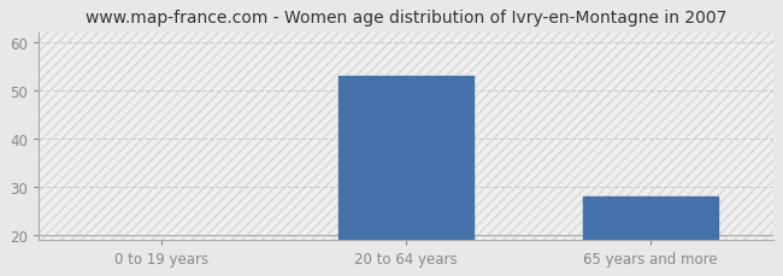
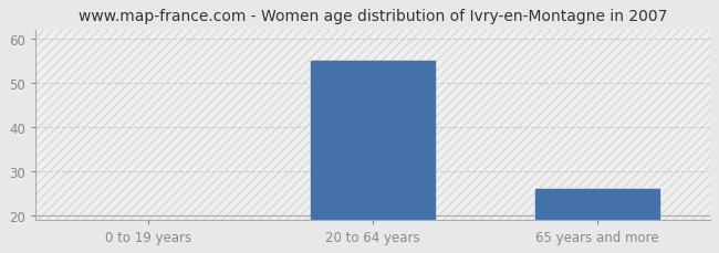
20 to 64 years: 53 -> 55
65 years and more: 28 -> 26
